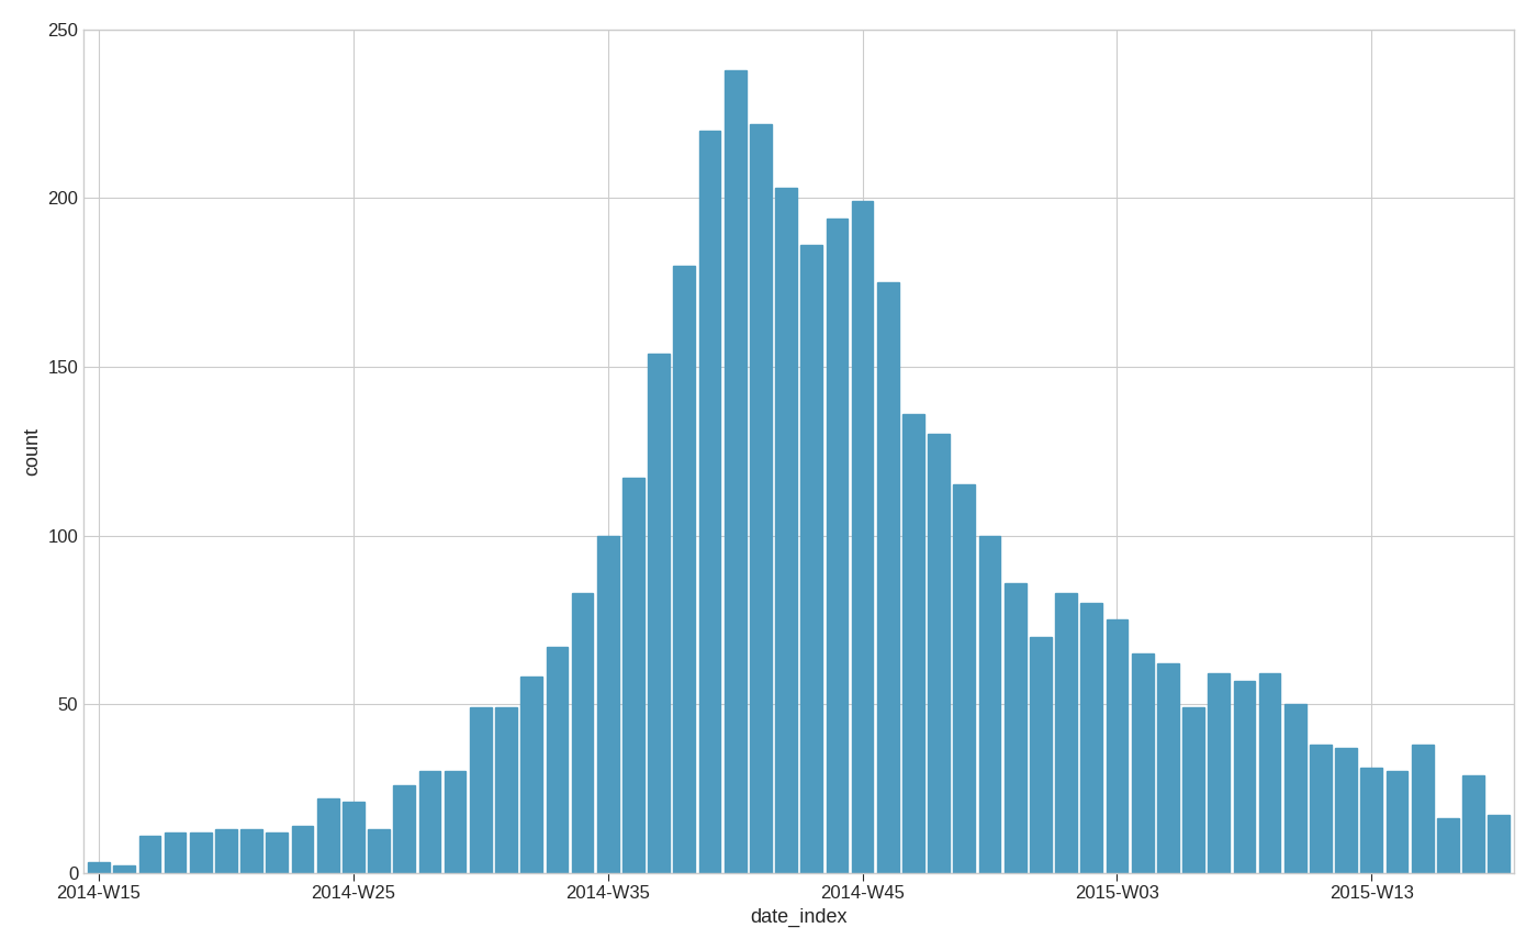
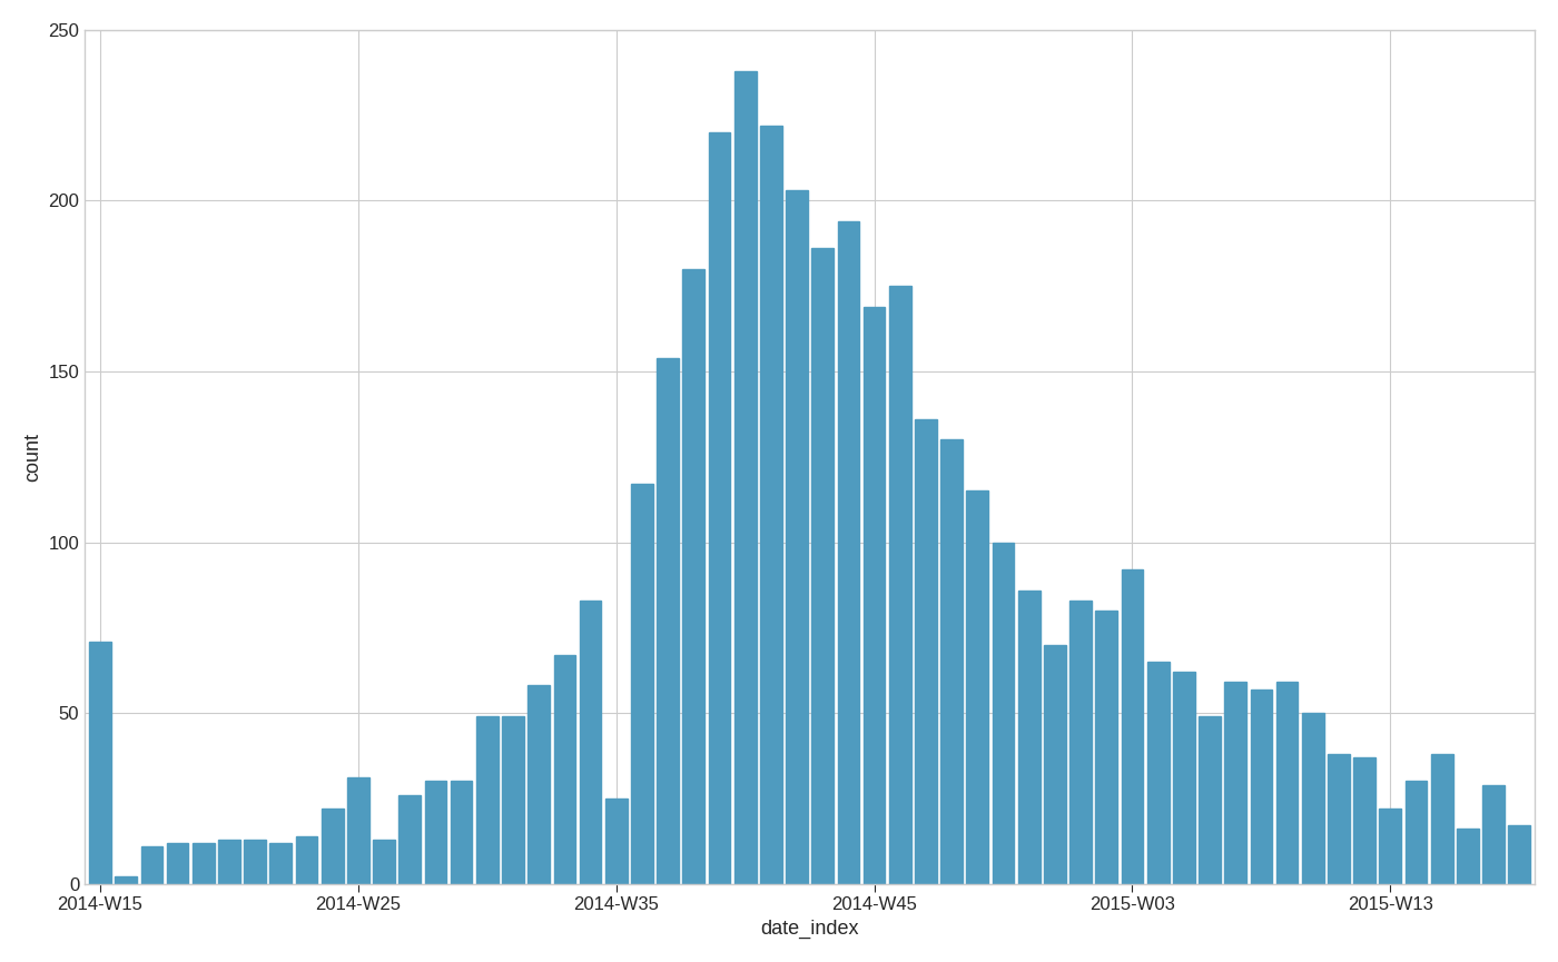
2014-W15: 3 -> 71
2014-W25: 21 -> 31
2014-W35: 100 -> 25
2014-W45: 199 -> 169
2015-W03: 75 -> 92
2015-W13: 31 -> 22
